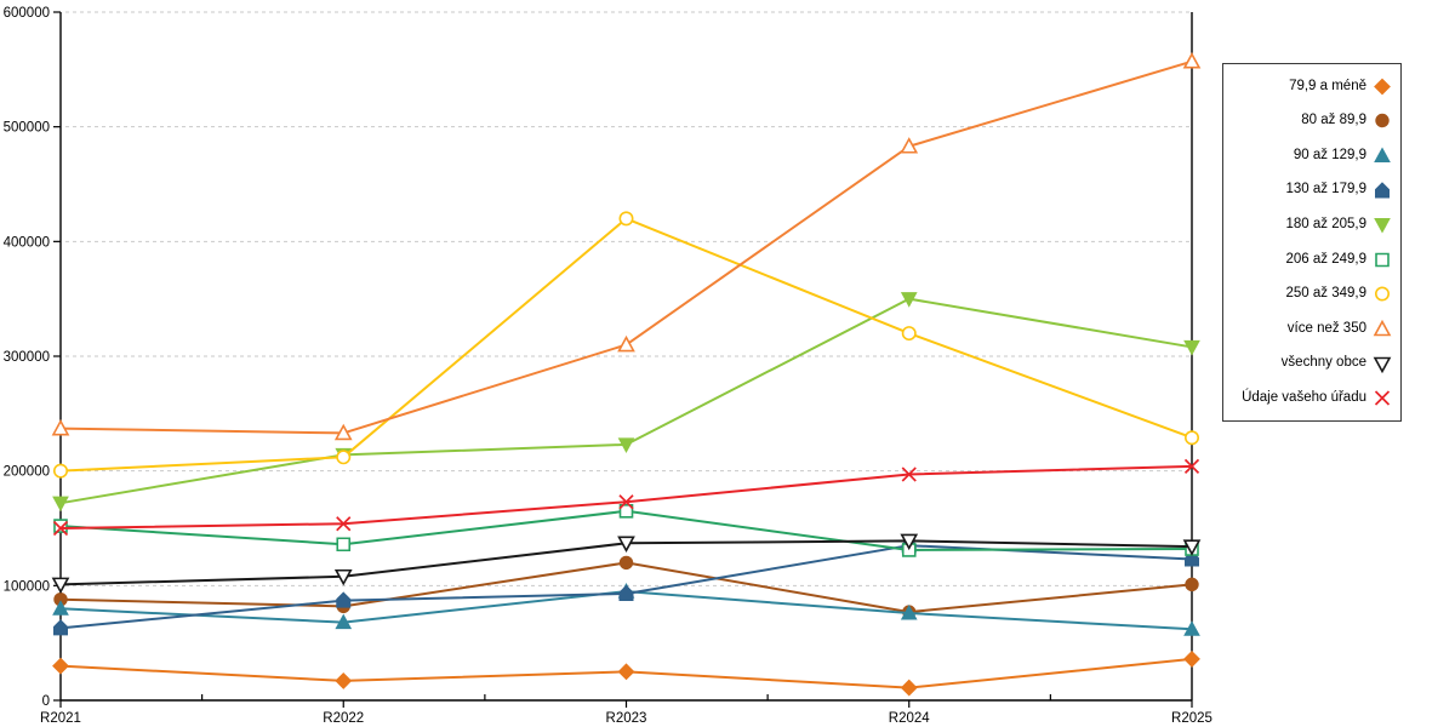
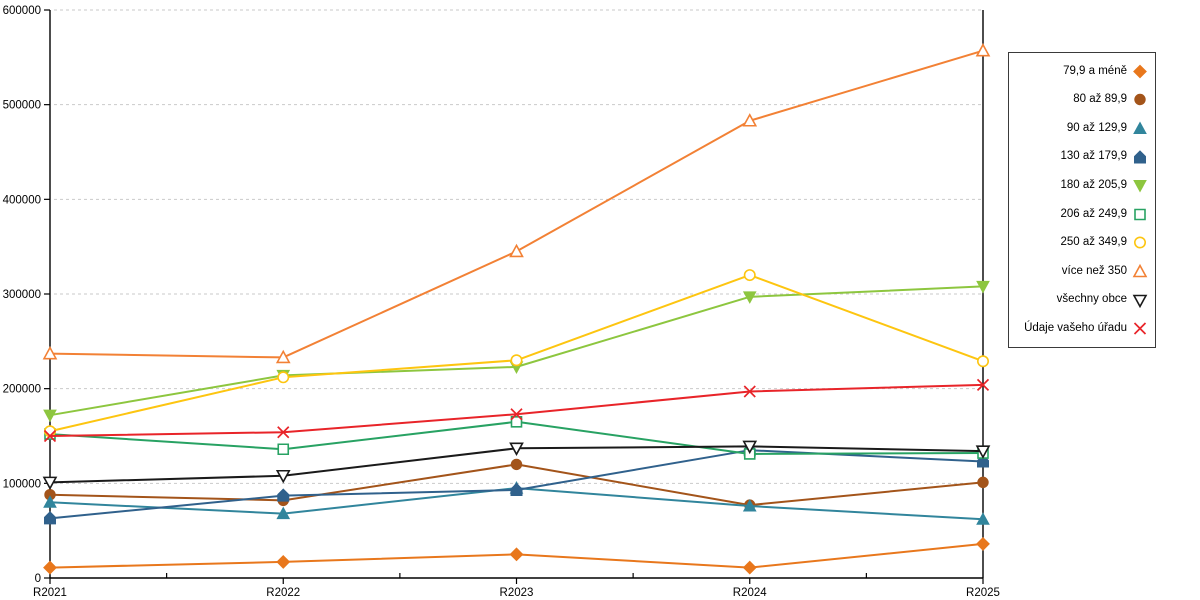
79,9 a méně/R2021: 30000 -> 10000
250 až 349,9/R2021: 200000 -> 160000
250 až 349,9/R2023: 420000 -> 230000
více než 350/R2023: 310000 -> 340000
180 až 205,9/R2024: 350000 -> 300000
